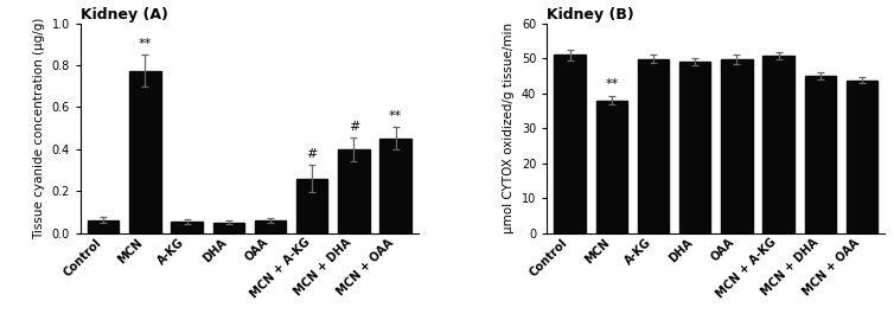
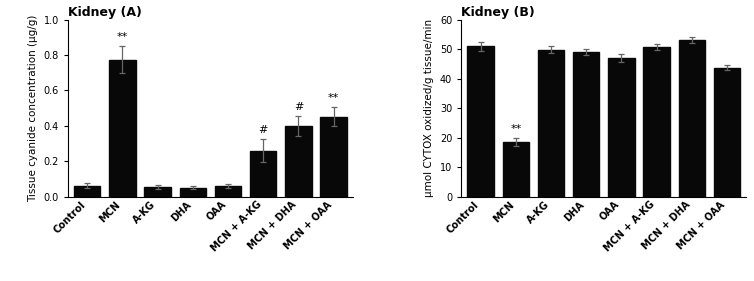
Kidney (B)/MCN: 38.0 -> 18.5
Kidney (B)/OAA: 49.8 -> 47.0
Kidney (B)/MCN + DHA: 45.0 -> 53.0
